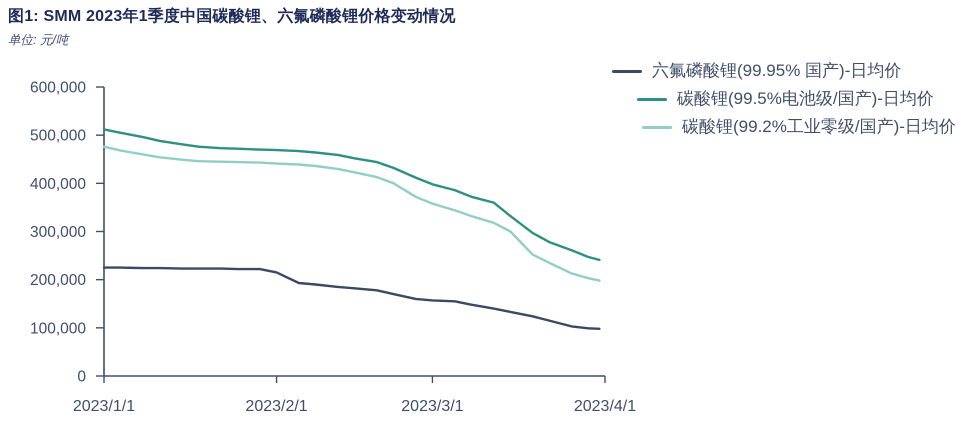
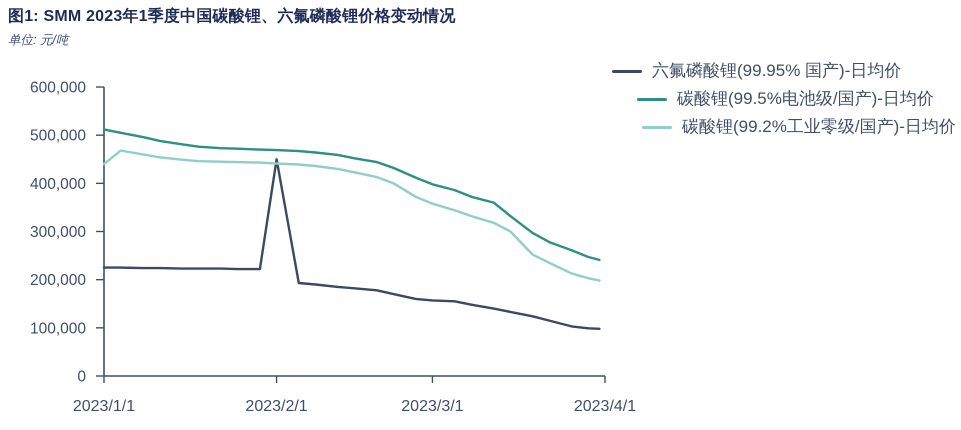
碳酸锂(99.2%工业零级/国产)-日均价/2023/1/1: 480000 -> 440000
六氟磷酸锂(99.95% 国产)-日均价/2023/2/1: 220000 -> 450000
